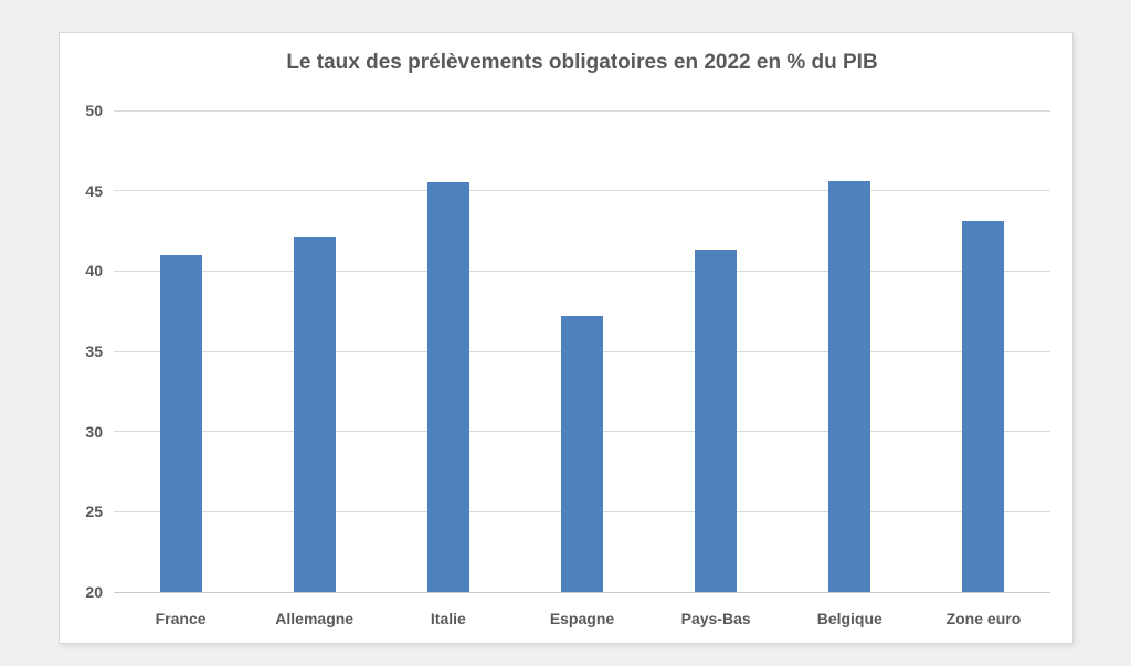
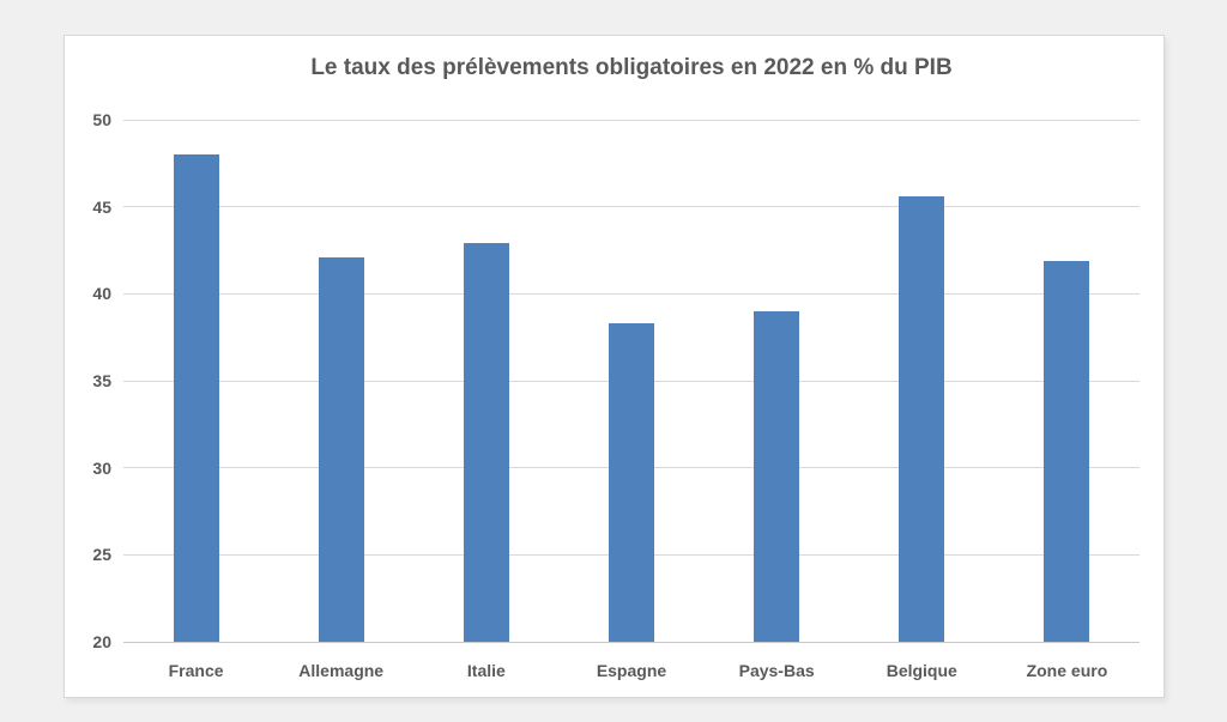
France: 41.0 -> 48.0
Italie: 45.5 -> 42.9
Espagne: 37.2 -> 38.3
Pays-Bas: 41.3 -> 39.0
Zone euro: 43.1 -> 41.9
